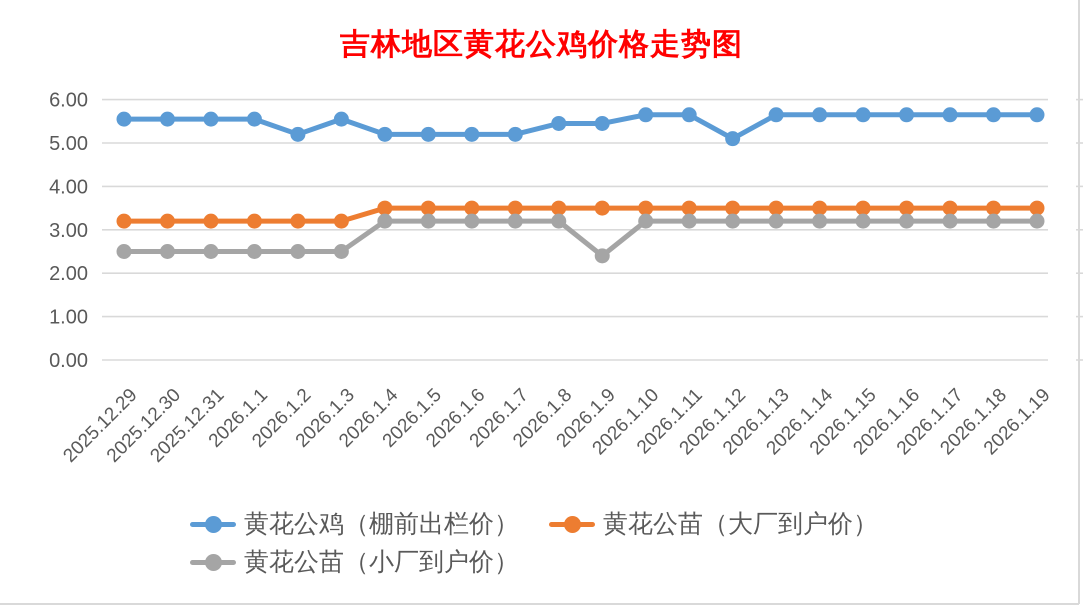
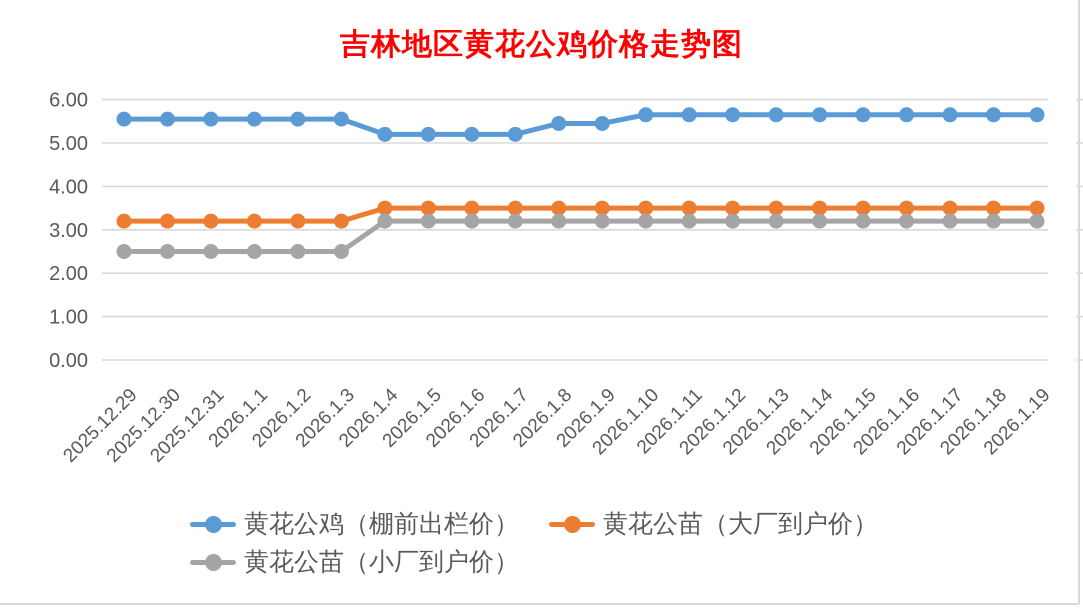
黄花公鸡（棚前出栏价）/2026.1.2: 5.2 -> 5.5
黄花公苗（小厂到户价）/2026.1.9: 2.4 -> 3.2
黄花公鸡（棚前出栏价）/2026.1.12: 5.1 -> 5.7
